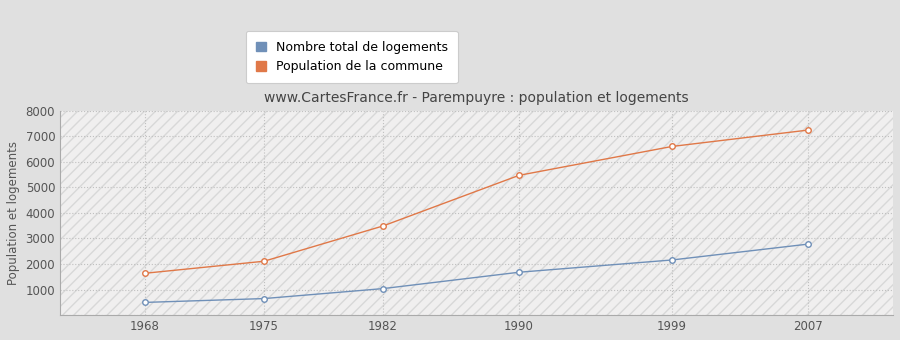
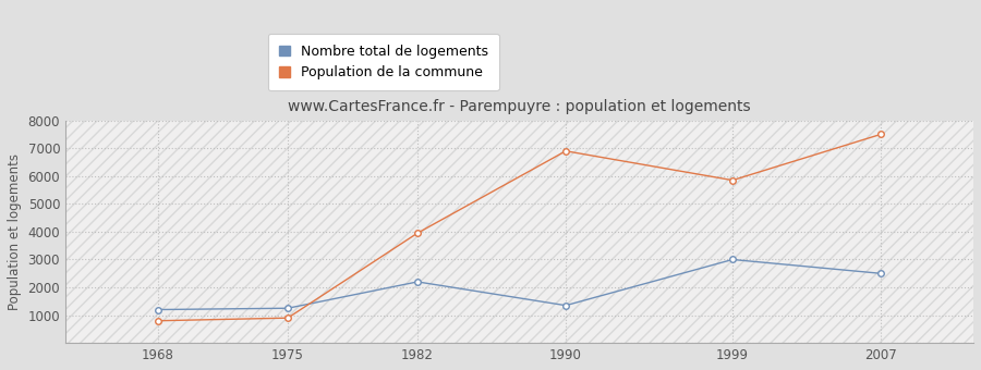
Nombre total de logements/1968: 500 -> 1200
Population de la commune/1968: 1640 -> 800
Nombre total de logements/1975: 650 -> 1250
Population de la commune/1975: 2110 -> 900
Nombre total de logements/1982: 1040 -> 2200
Population de la commune/1982: 3490 -> 3950
Nombre total de logements/1990: 1680 -> 1350
Population de la commune/1990: 5470 -> 6900
Nombre total de logements/1999: 2160 -> 3000
Population de la commune/1999: 6600 -> 5850
Nombre total de logements/2007: 2780 -> 2500
Population de la commune/2007: 7240 -> 7500
